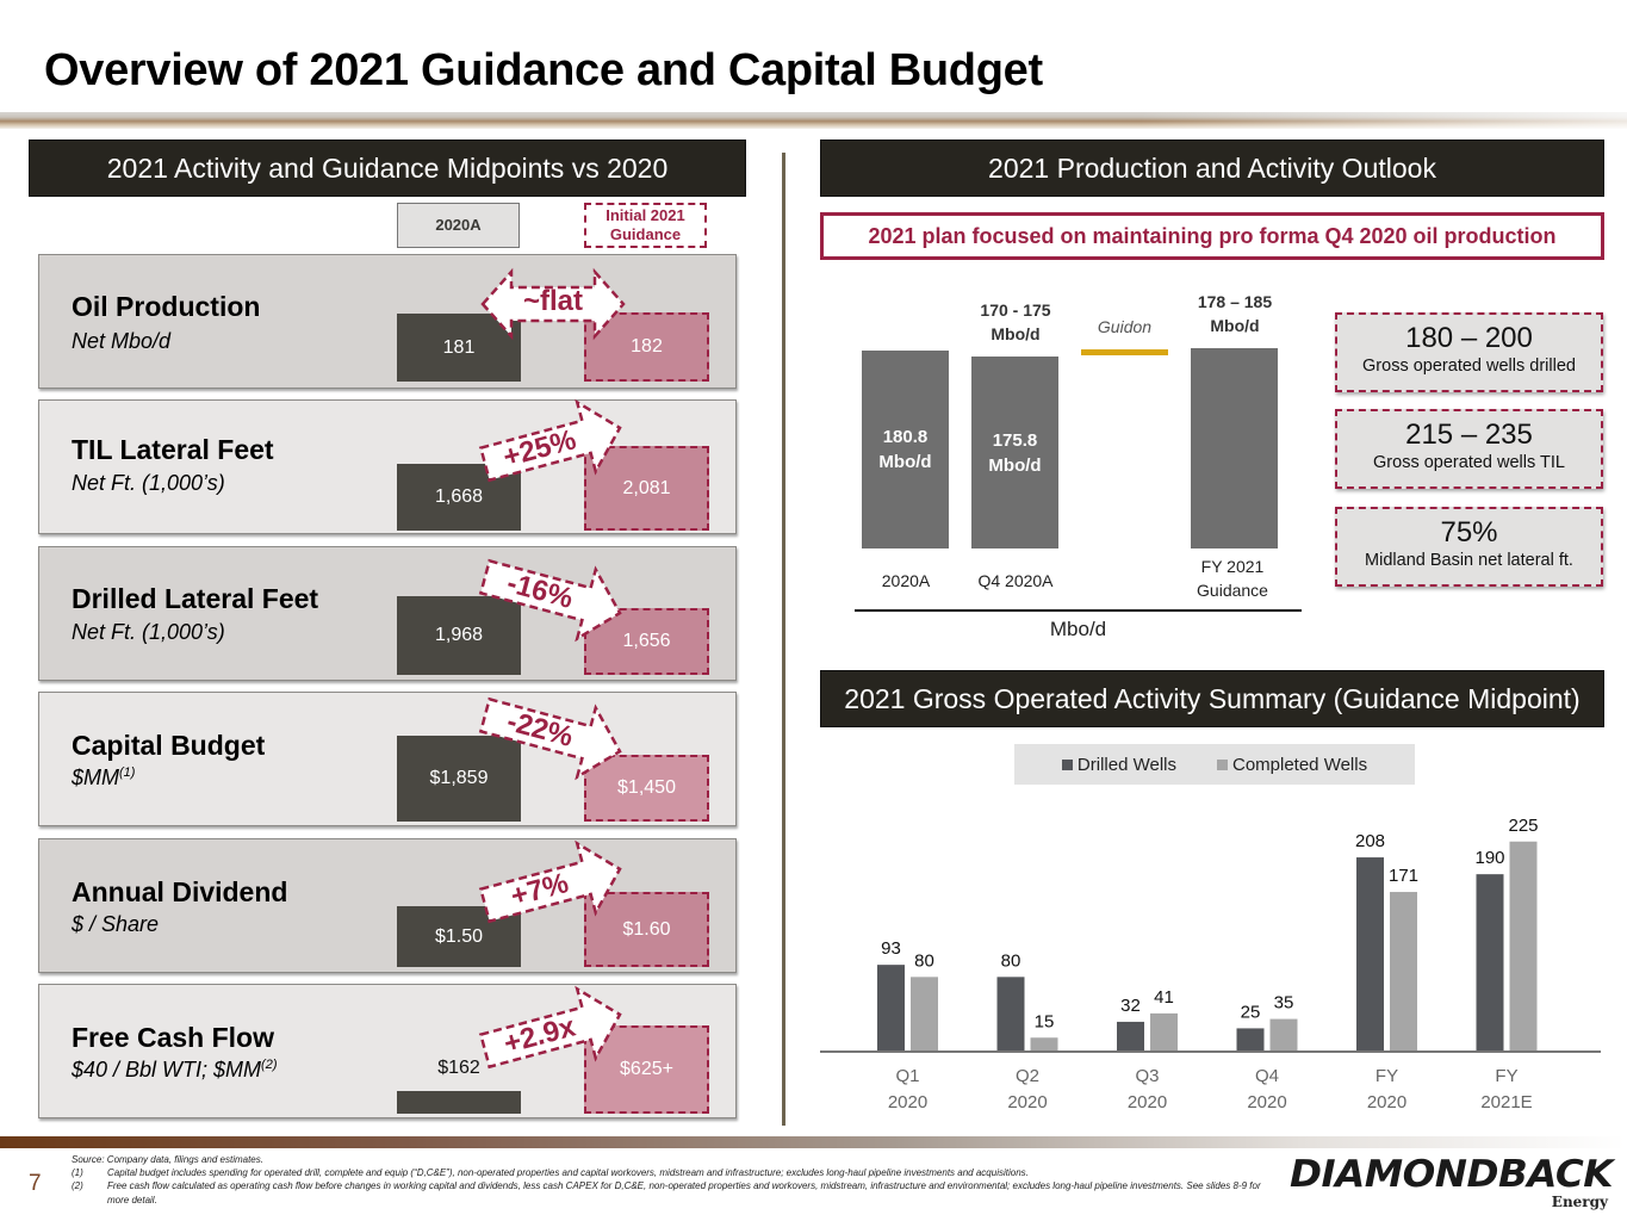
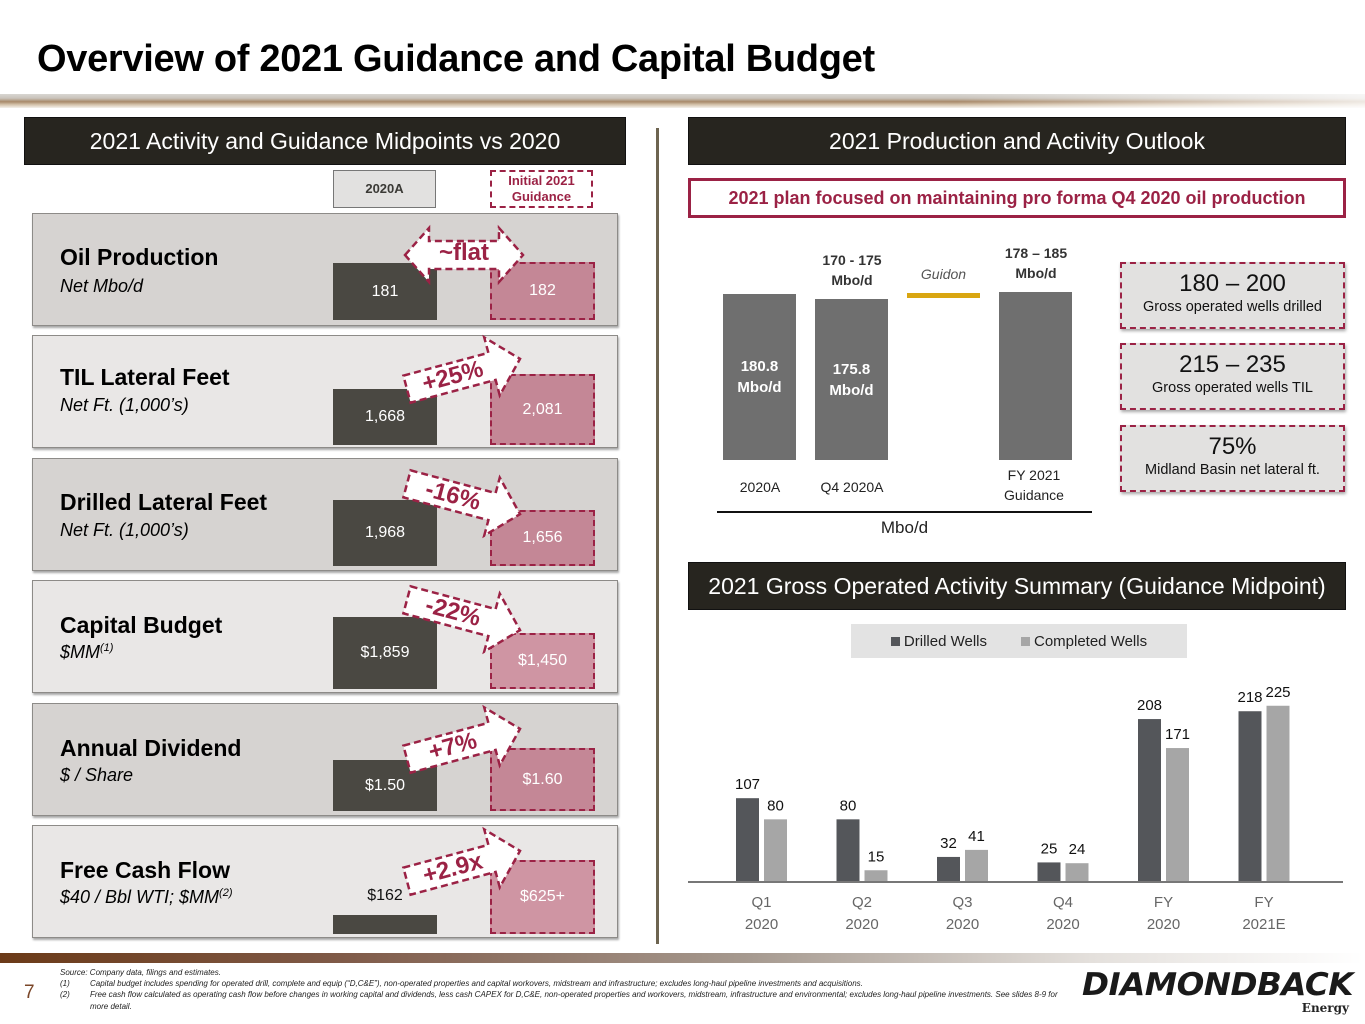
Drilled Wells/Q1 2020: 93 -> 107
Completed Wells/Q4 2020: 35 -> 24
Drilled Wells/FY 2021E: 190 -> 218
